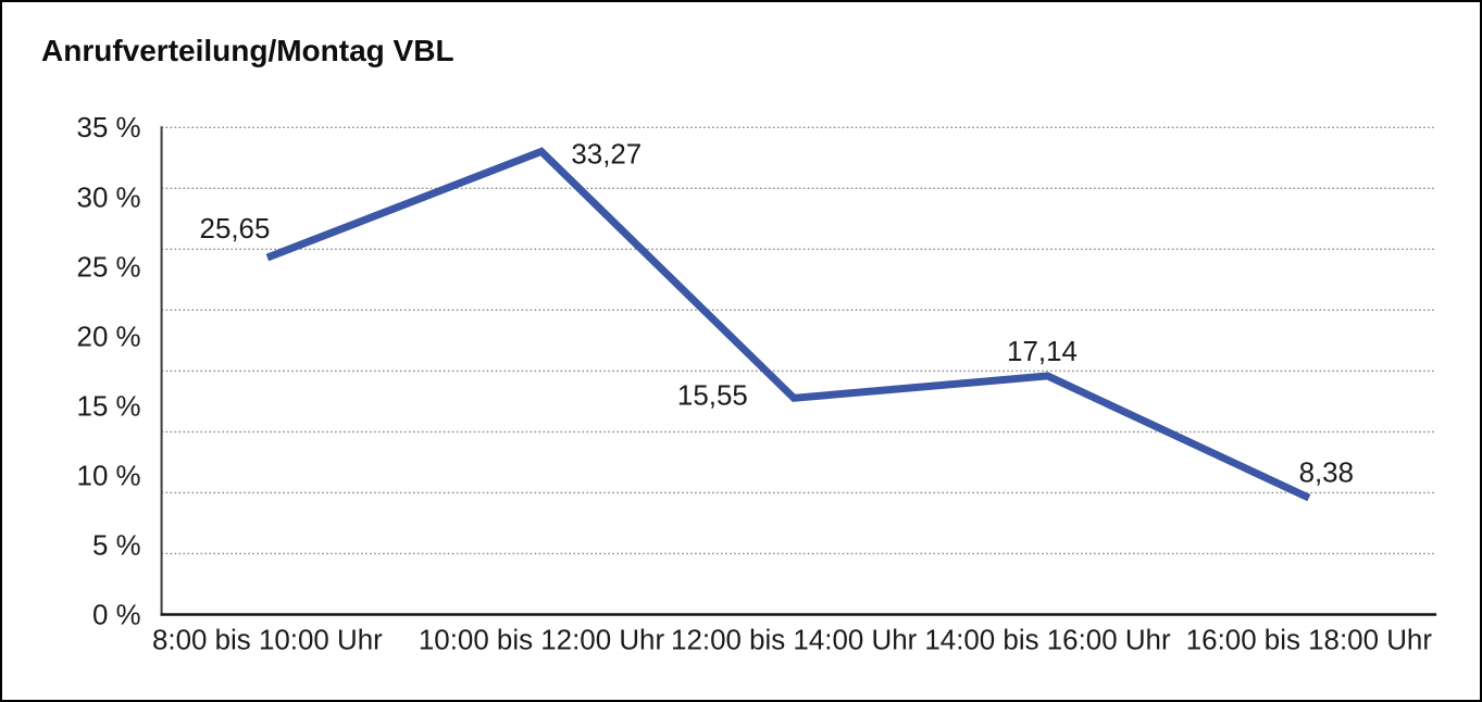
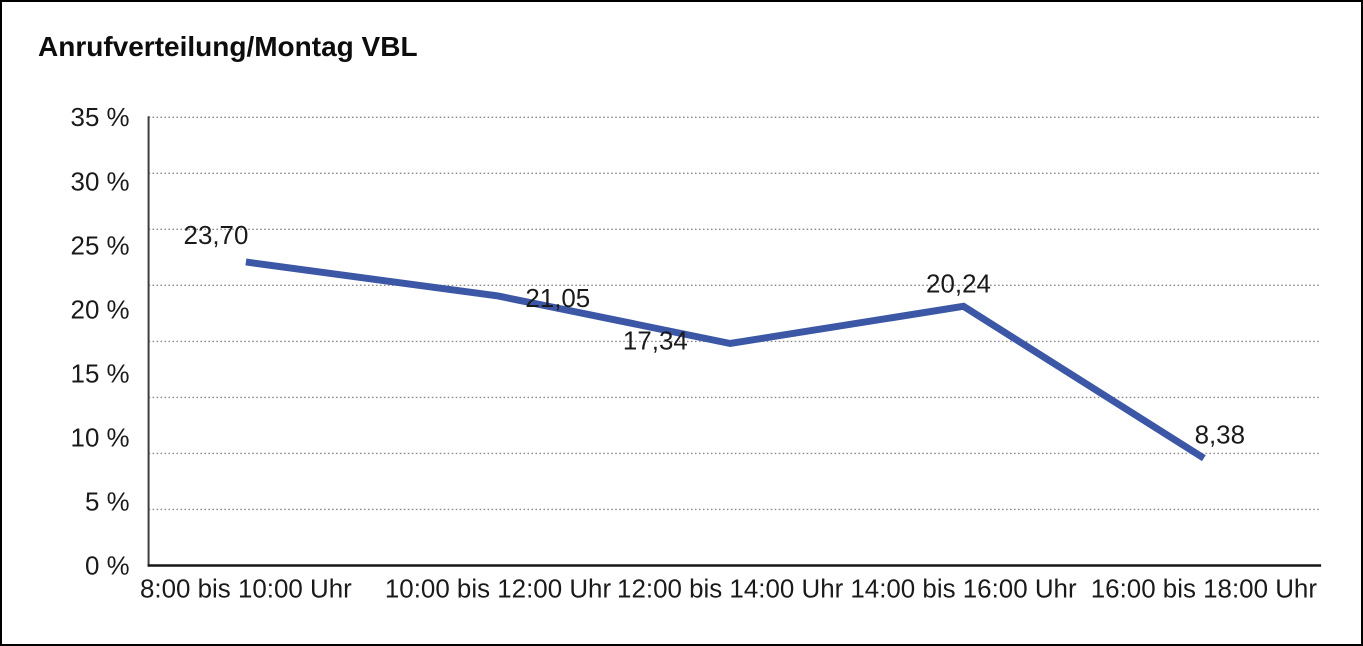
8:00 bis 10:00 Uhr: 25,65 -> 23,70
10:00 bis 12:00 Uhr: 33,27 -> 21,05
12:00 bis 14:00 Uhr: 15,55 -> 17,34
14:00 bis 16:00 Uhr: 17,14 -> 20,24
